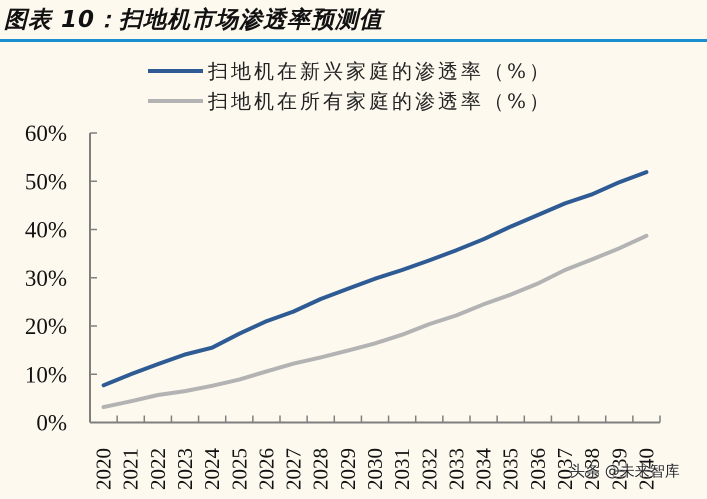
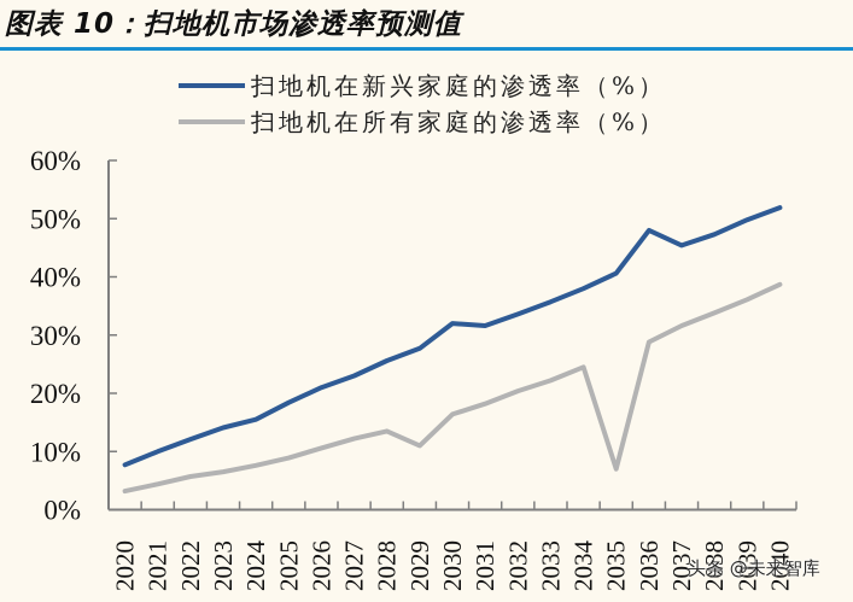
扫地机在所有家庭的渗透率（%）/2029: 15% -> 11%
扫地机在新兴家庭的渗透率（%）/2030: 30% -> 32%
扫地机在所有家庭的渗透率（%）/2035: 26% -> 7%
扫地机在新兴家庭的渗透率（%）/2036: 43% -> 48%
